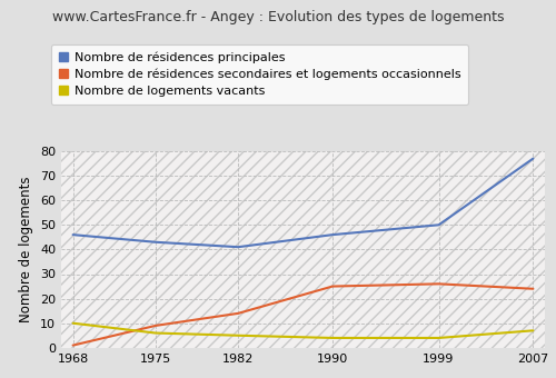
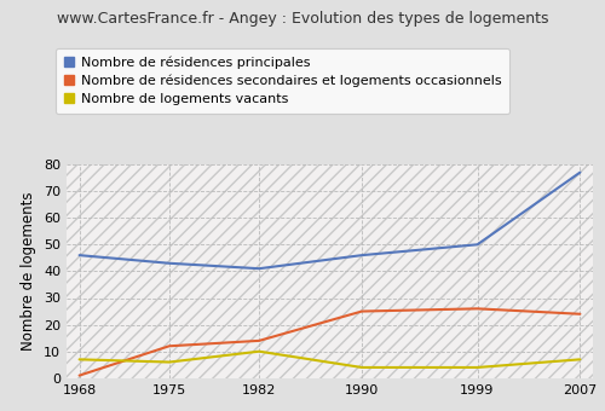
Nombre de logements vacants/1968: 10 -> 7
Nombre de résidences secondaires et logements occasionnels/1975: 9 -> 12
Nombre de logements vacants/1982: 5 -> 10
